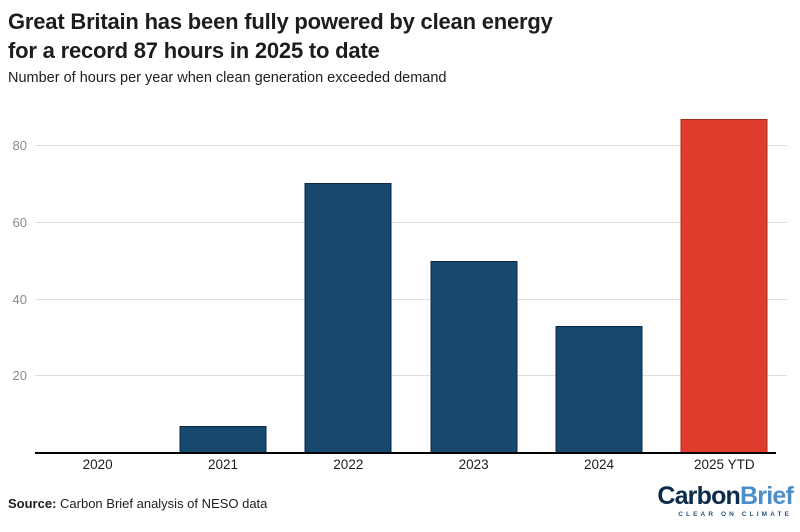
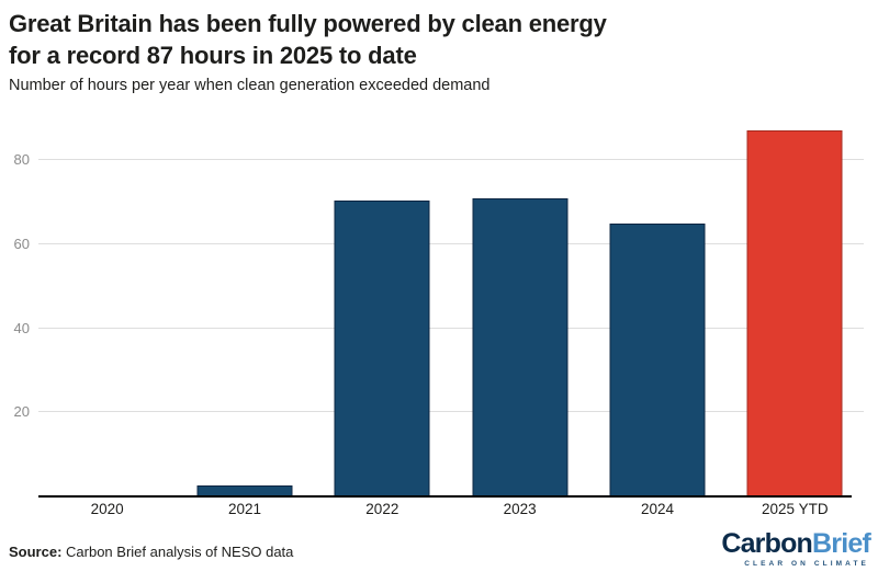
2021: 7 -> 2
2023: 50 -> 71
2024: 33 -> 65
